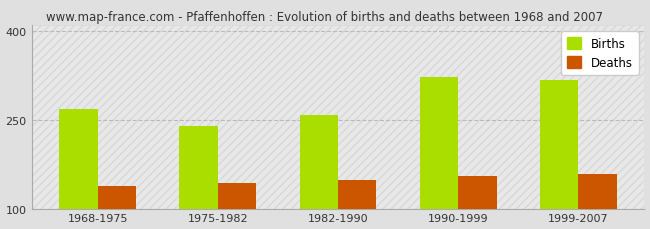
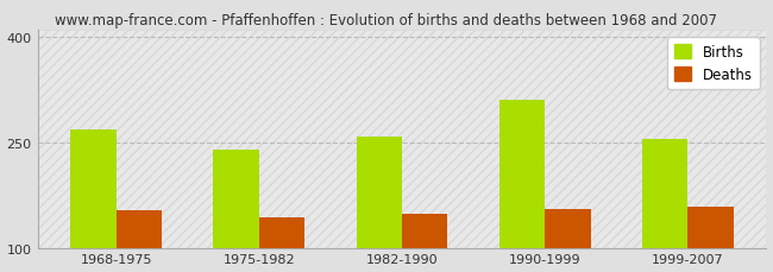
Deaths/1968-1975: 138 -> 153
Births/1990-1999: 322 -> 310
Births/1999-2007: 318 -> 255
